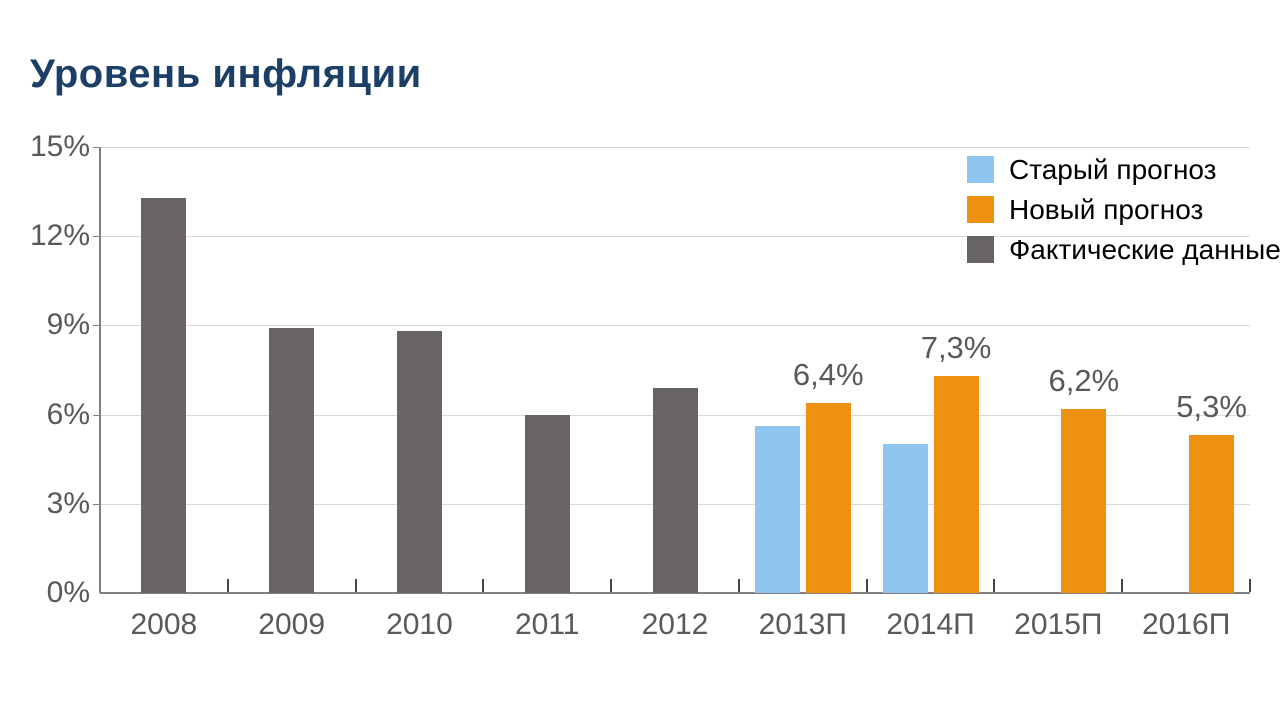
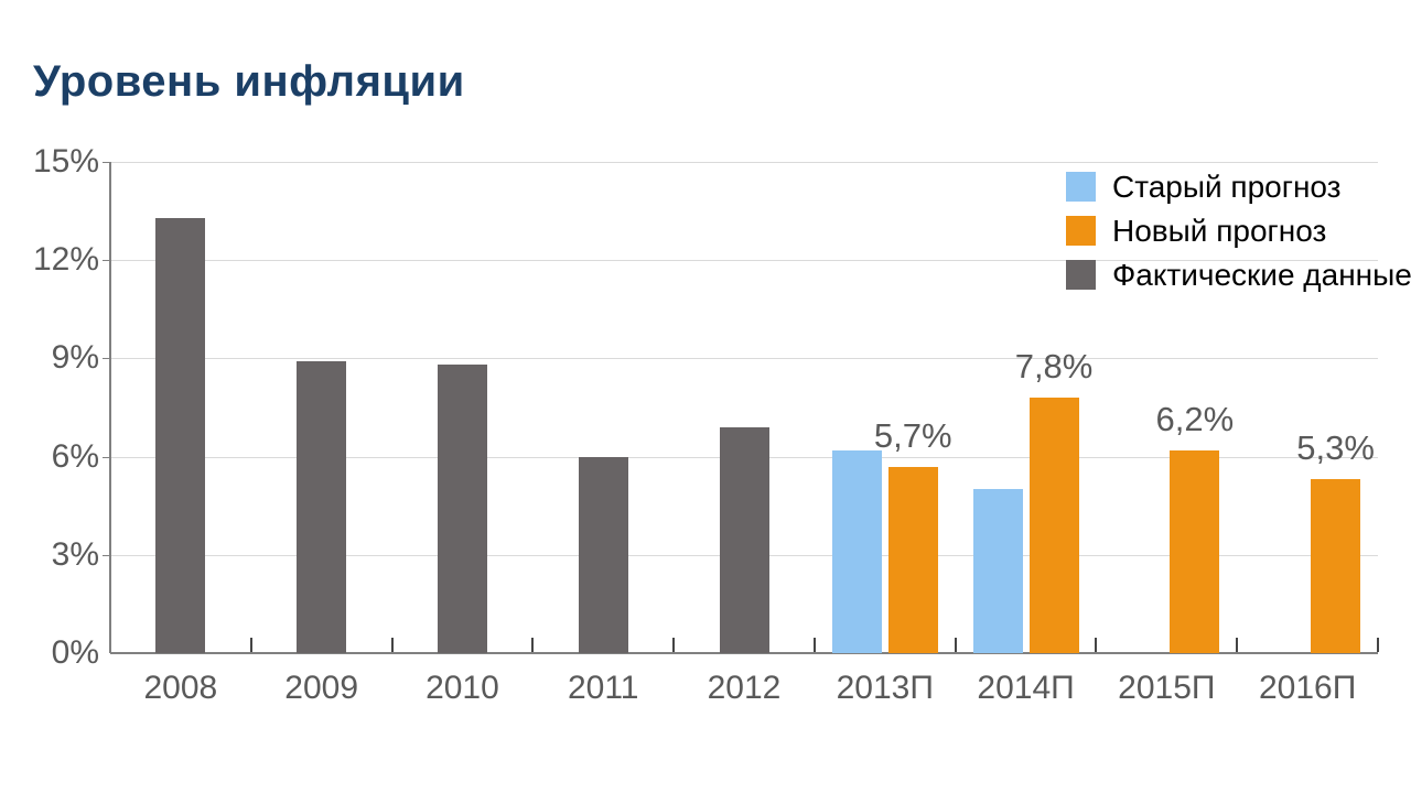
Старый прогноз/2013П: 5.6% -> 6.2%
Новый прогноз/2013П: 6,4% -> 5,7%
Новый прогноз/2014П: 7,3% -> 7,8%
